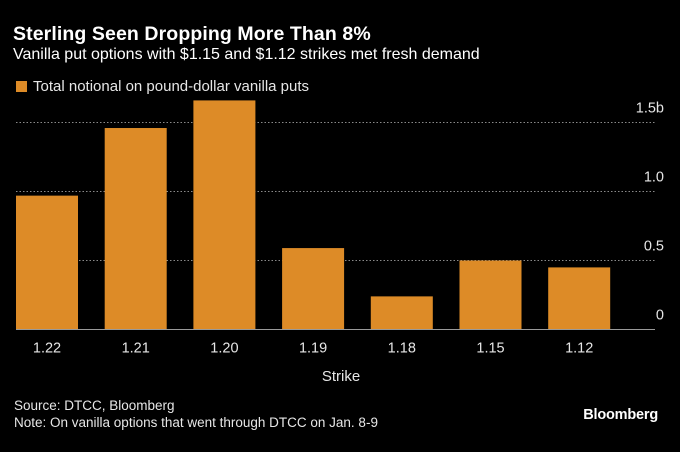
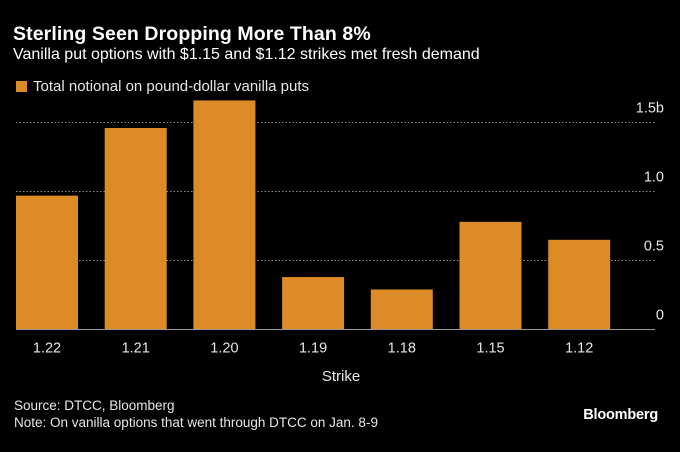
1.19: 0.59b -> 0.38b
1.18: 0.24b -> 0.29b
1.15: 0.50b -> 0.78b
1.12: 0.45b -> 0.65b
